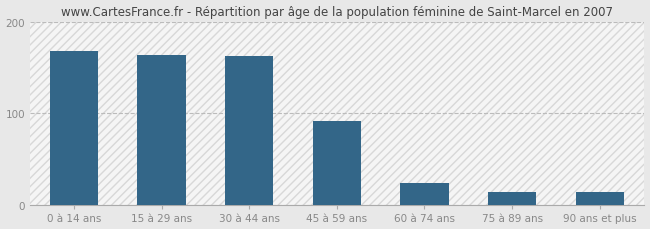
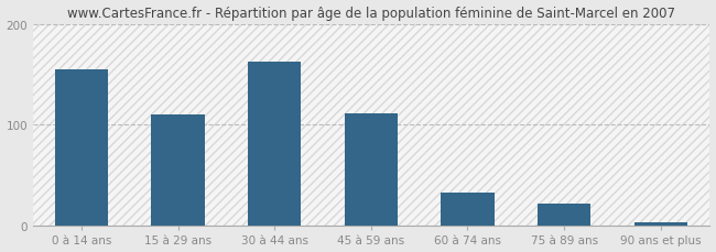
0 à 14 ans: 168 -> 155
15 à 29 ans: 164 -> 110
45 à 59 ans: 92 -> 111
60 à 74 ans: 24 -> 33
75 à 89 ans: 14 -> 22
90 ans et plus: 14 -> 3
